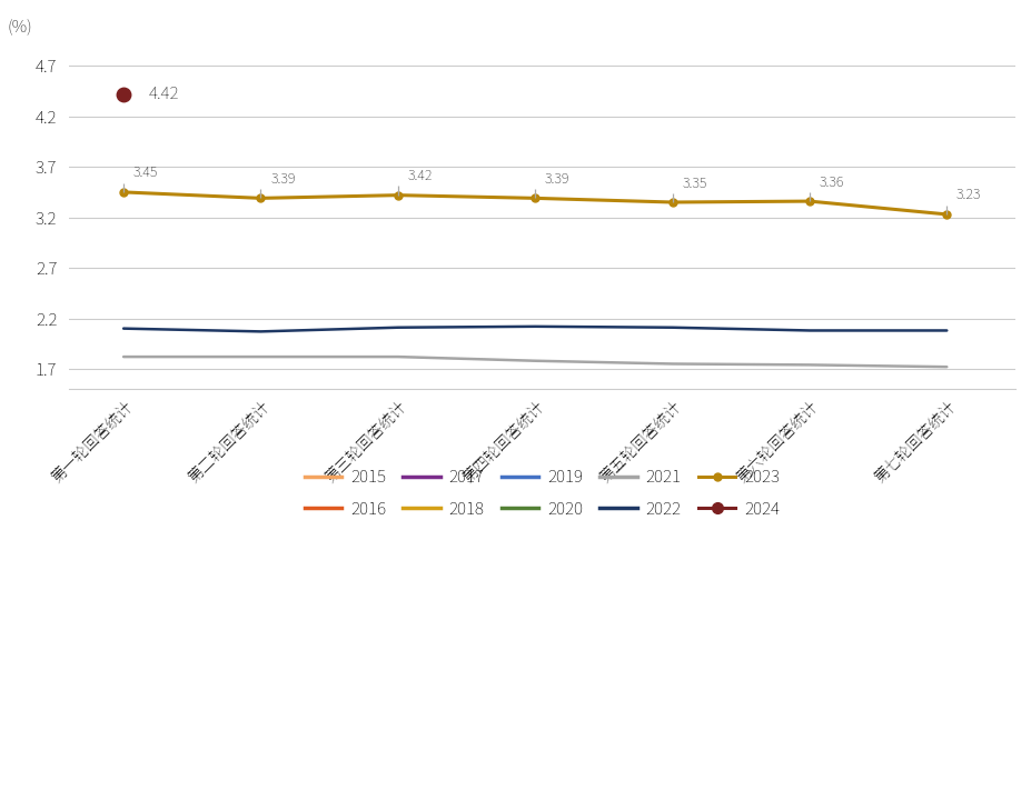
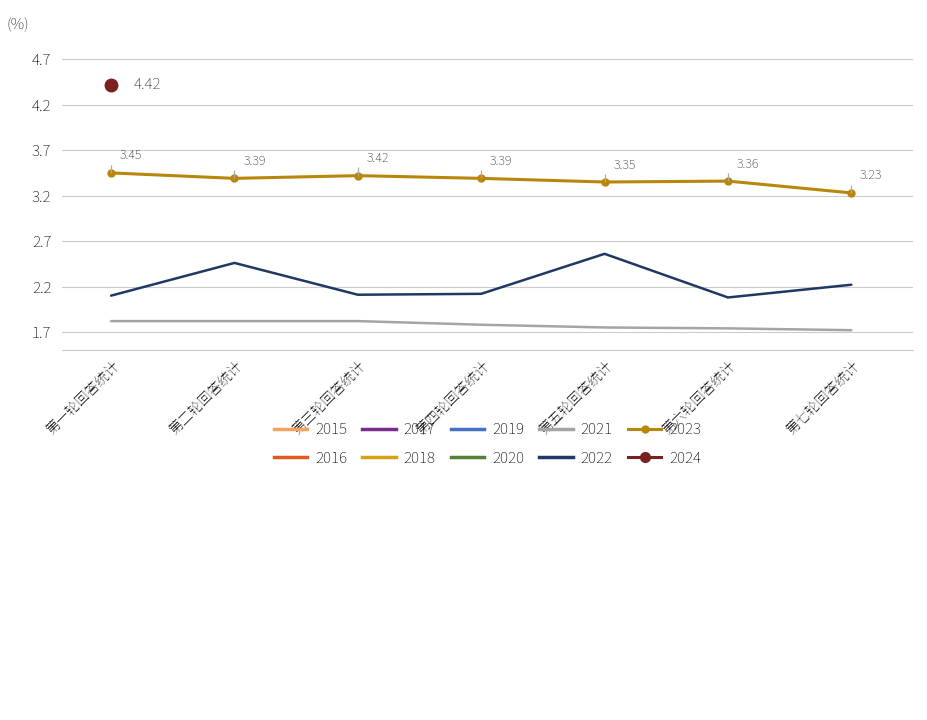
2022/第二轮回答统计: 2.07 -> 2.46
2022/第五轮回答统计: 2.11 -> 2.56
2022/第七轮回答统计: 2.08 -> 2.22
